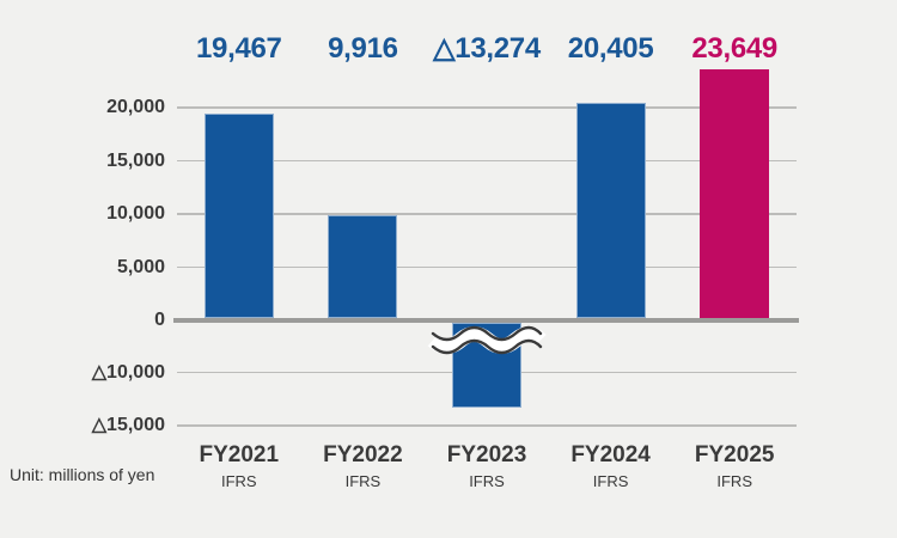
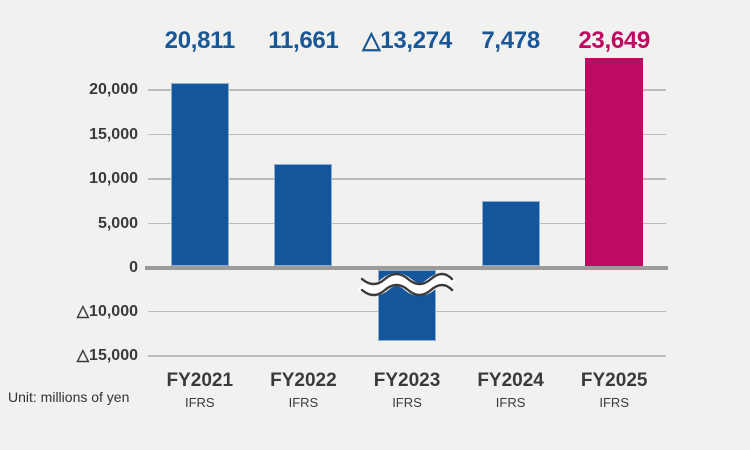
FY2021: 19,467 -> 20,811
FY2022: 9,916 -> 11,661
FY2024: 20,405 -> 7,478
